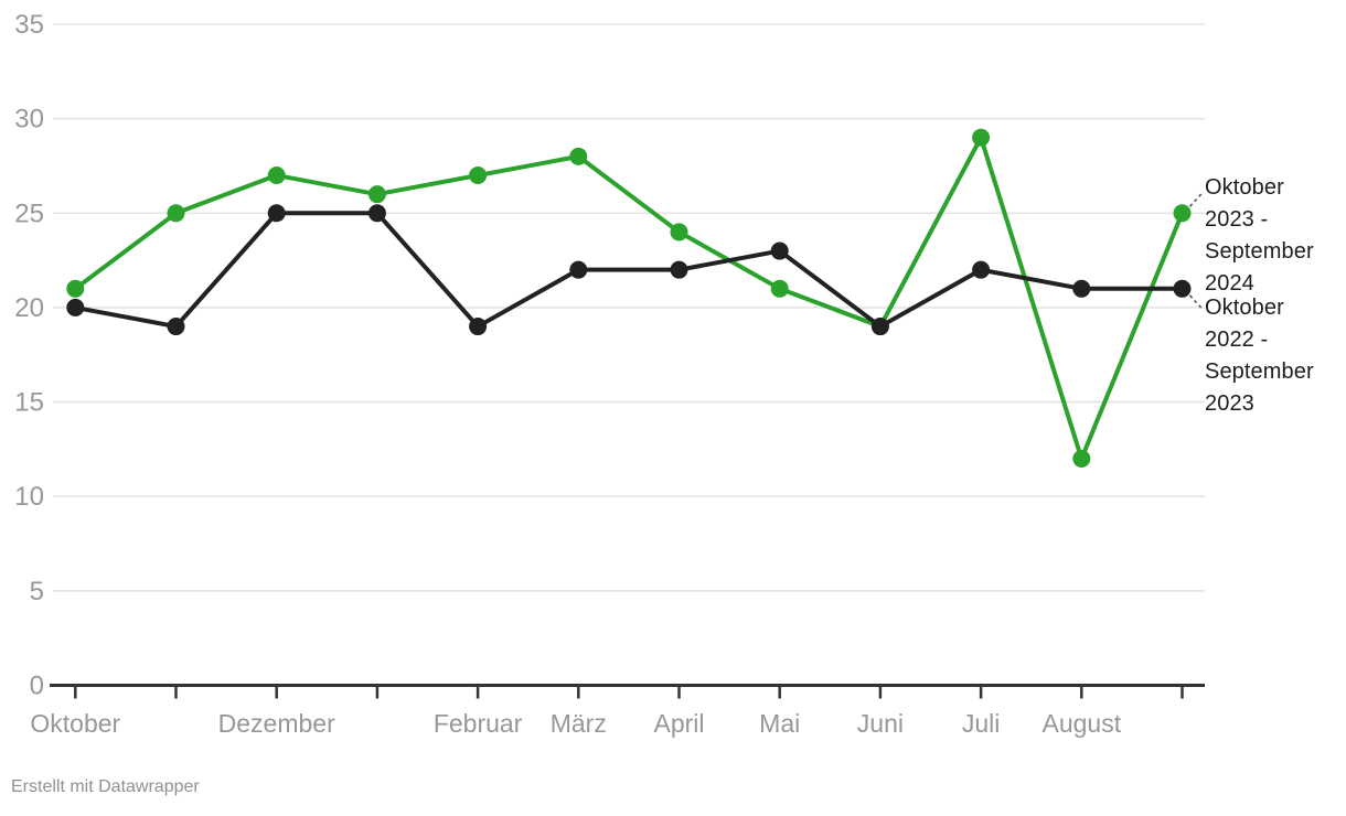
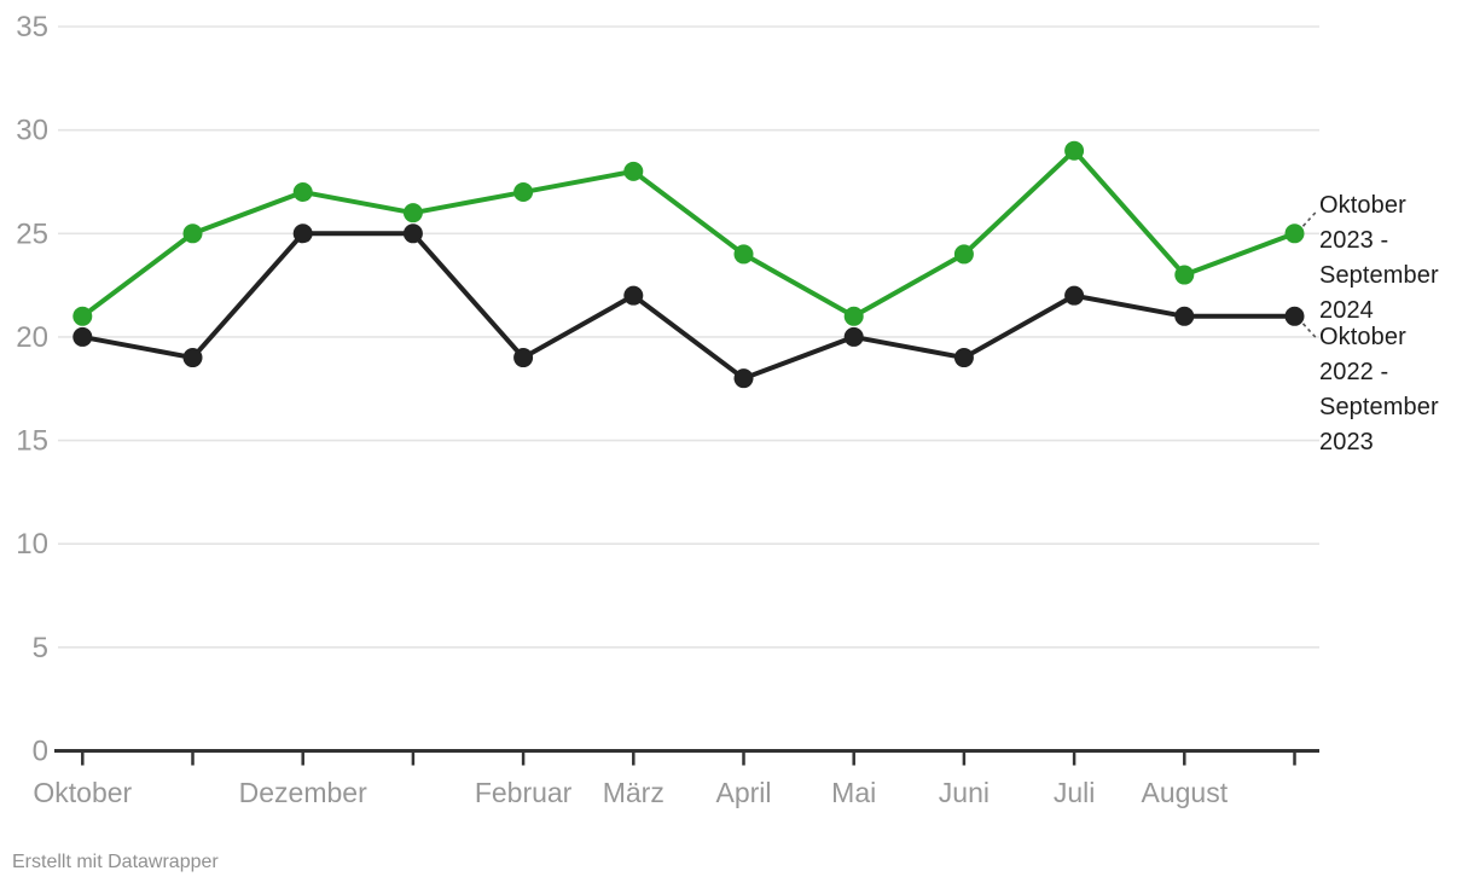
Oktober 2022 - September 2023/April: 22 -> 18
Oktober 2022 - September 2023/Mai: 23 -> 20
Oktober 2023 - September 2024/Juni: 19 -> 24
Oktober 2023 - September 2024/August: 12 -> 23
